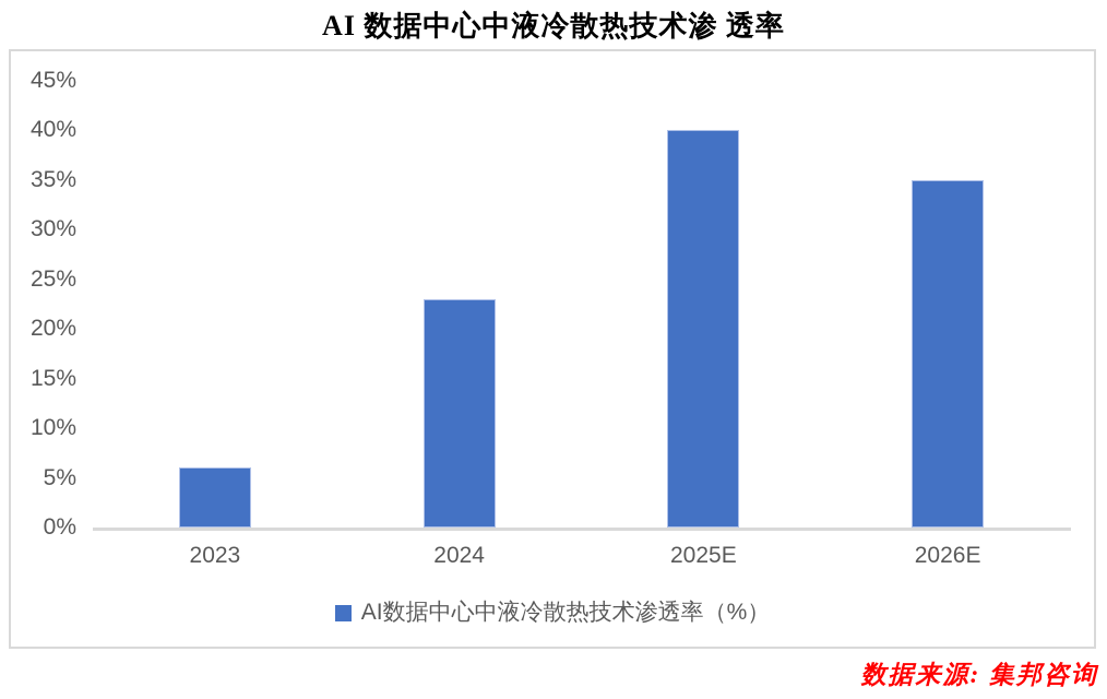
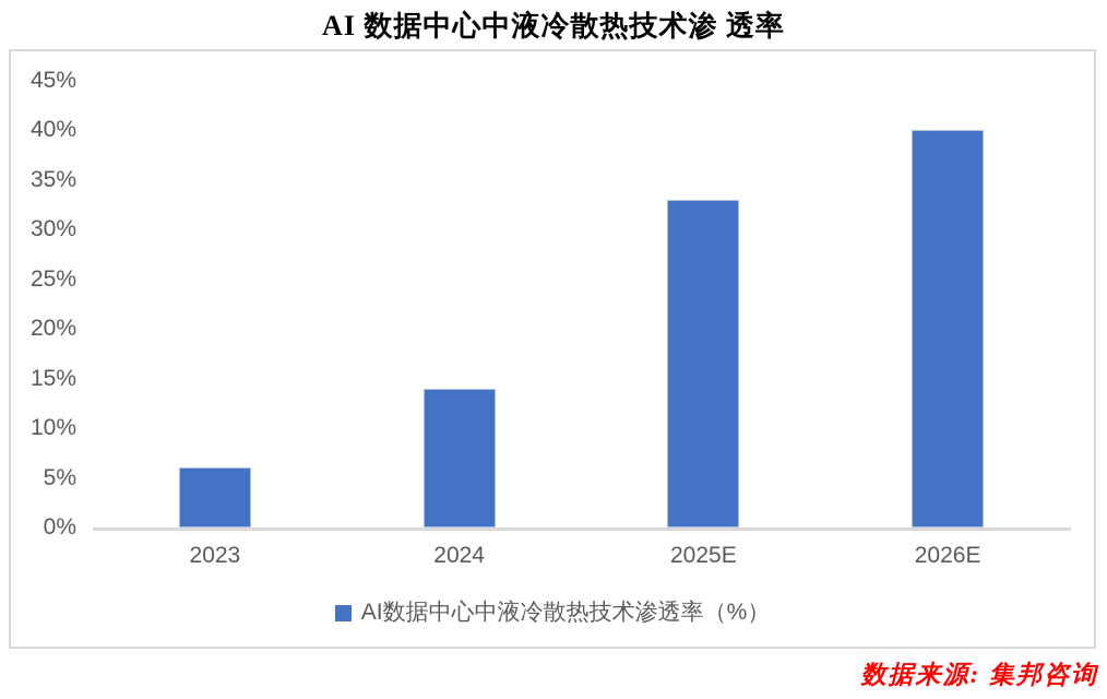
2024: 23% -> 14%
2025E: 40% -> 33%
2026E: 35% -> 40%
